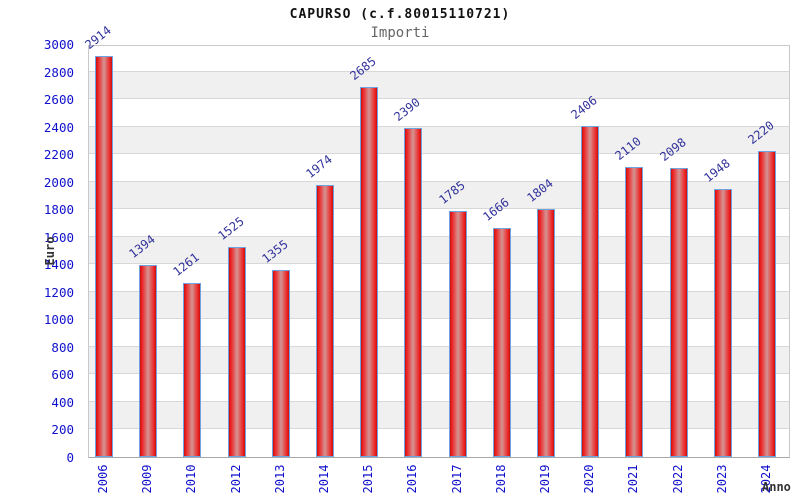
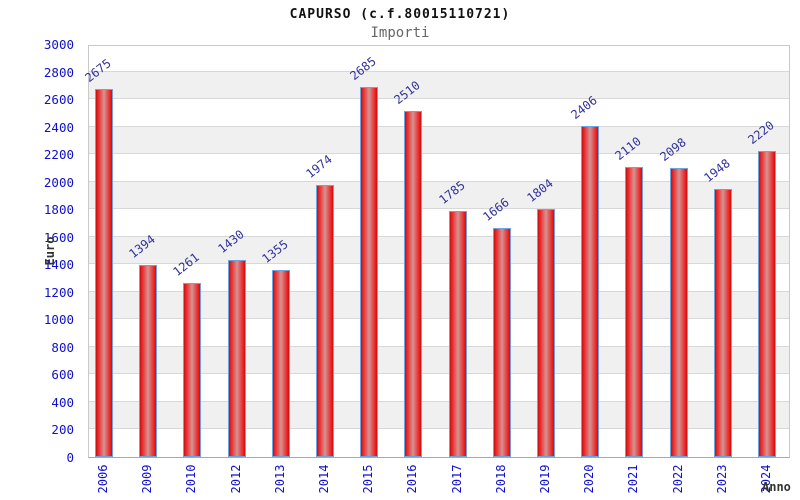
2006: 2914 -> 2675
2012: 1525 -> 1430
2016: 2390 -> 2510
